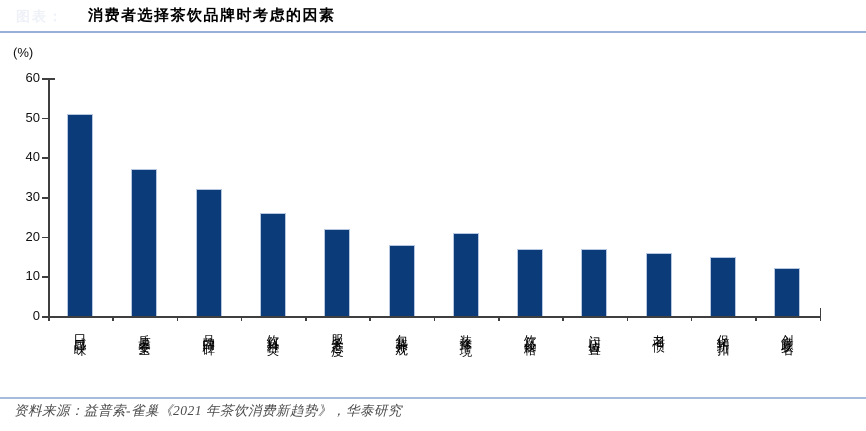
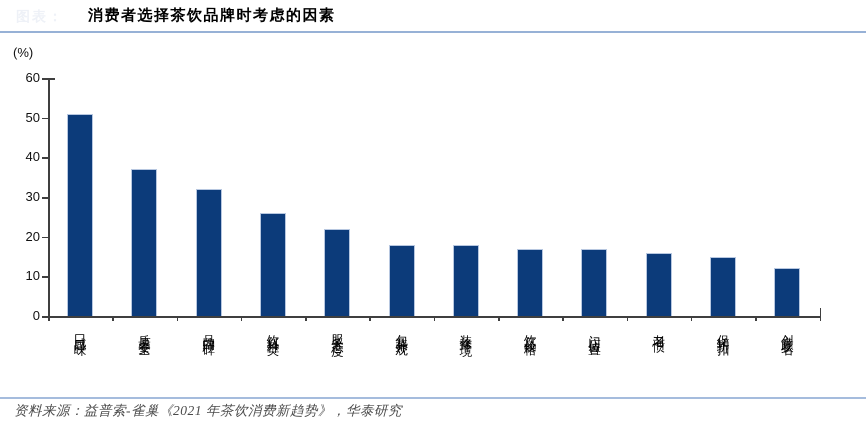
装修环境: 21 -> 18
